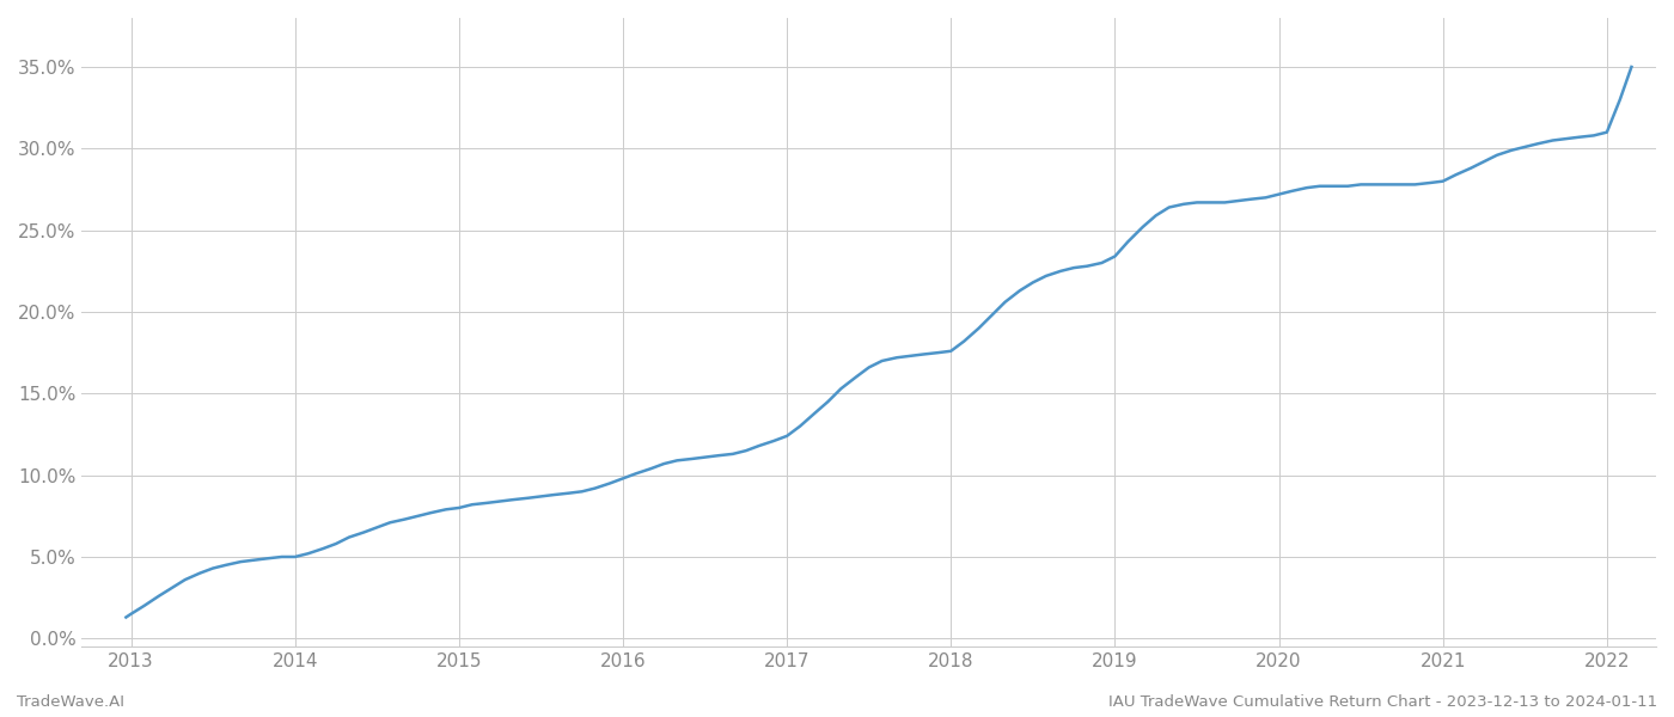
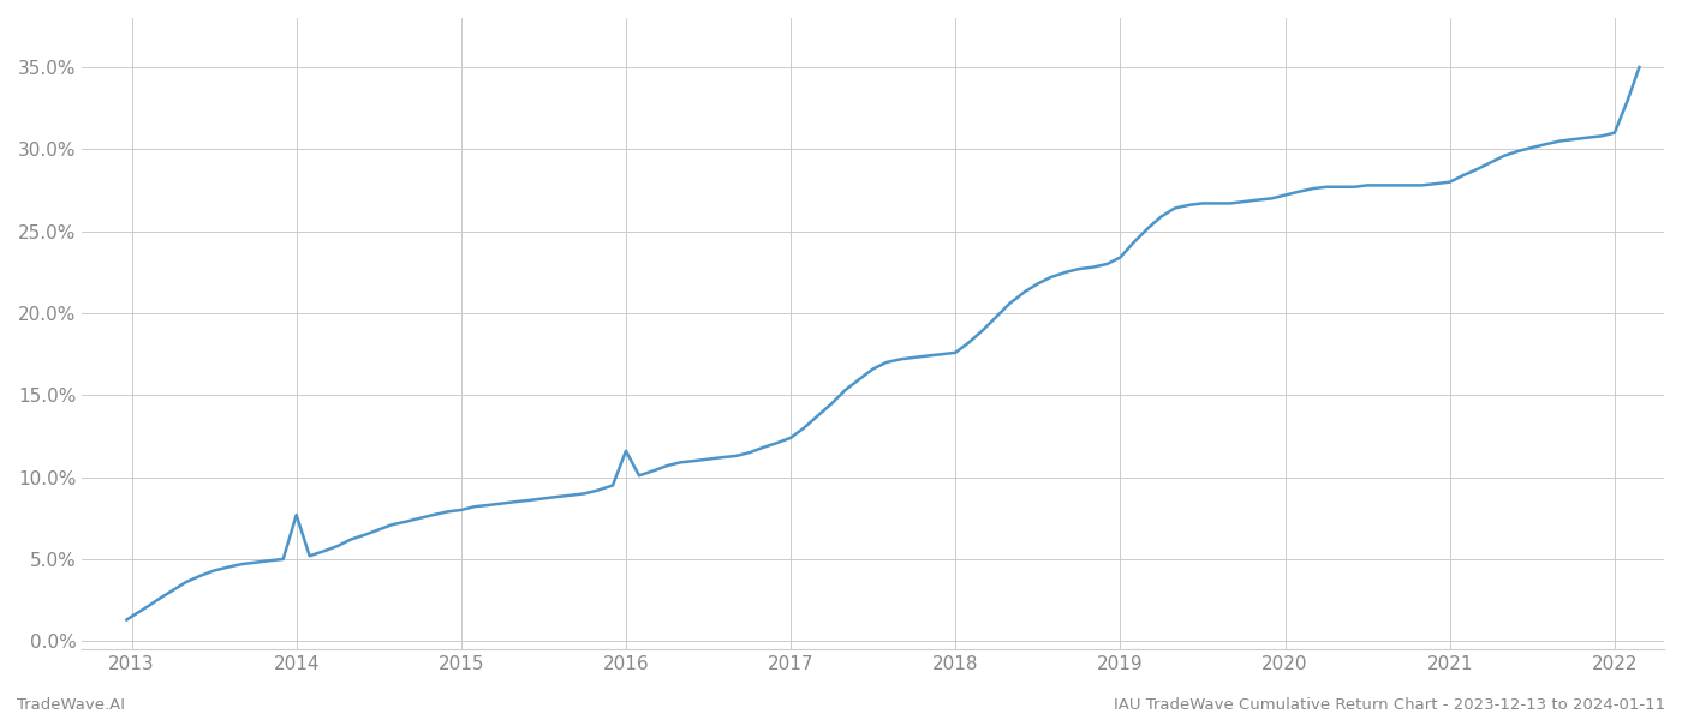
2014: 5.0% -> 7.7%
2016: 9.8% -> 11.6%
